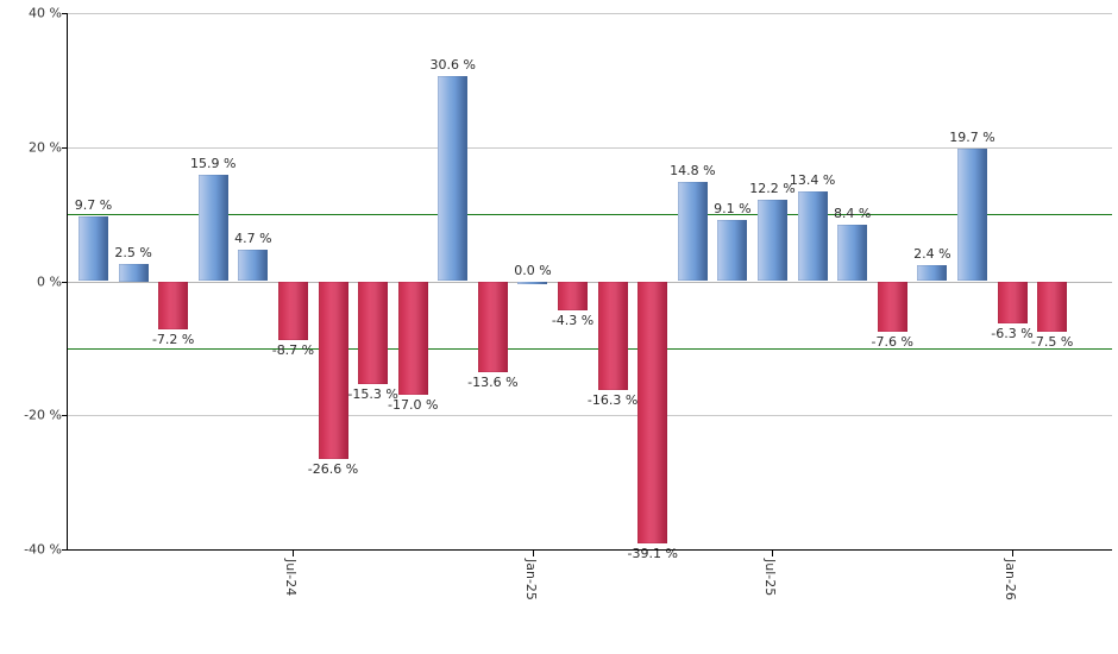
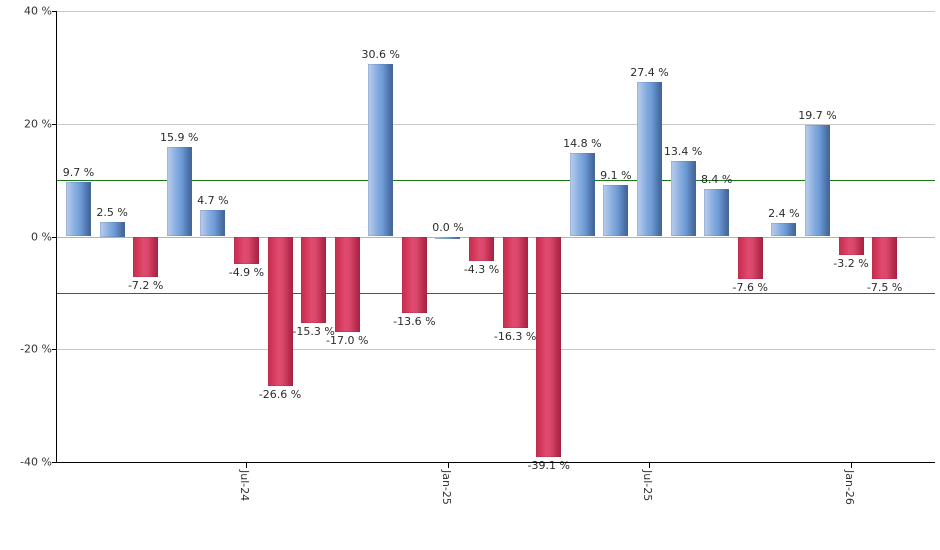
Jul-24: -8.7 -> -4.9
Jul-25: 12.2 -> 27.4
Jan-26: -6.3 -> -3.2
